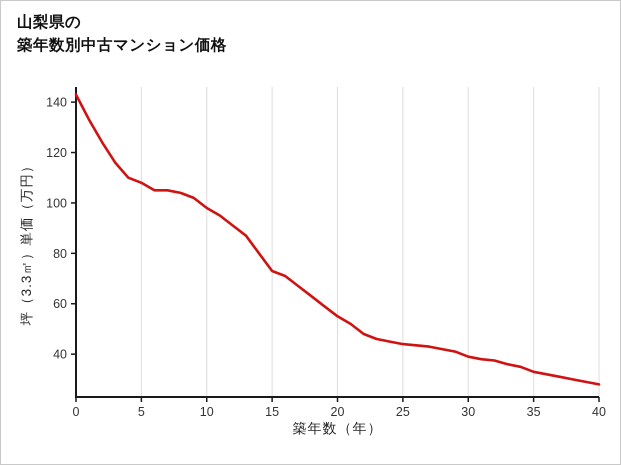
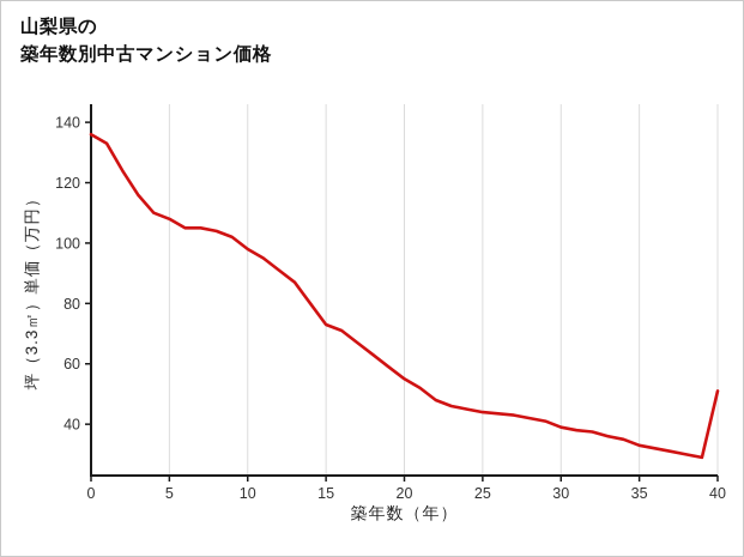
0: 143 -> 136
40: 28 -> 51
